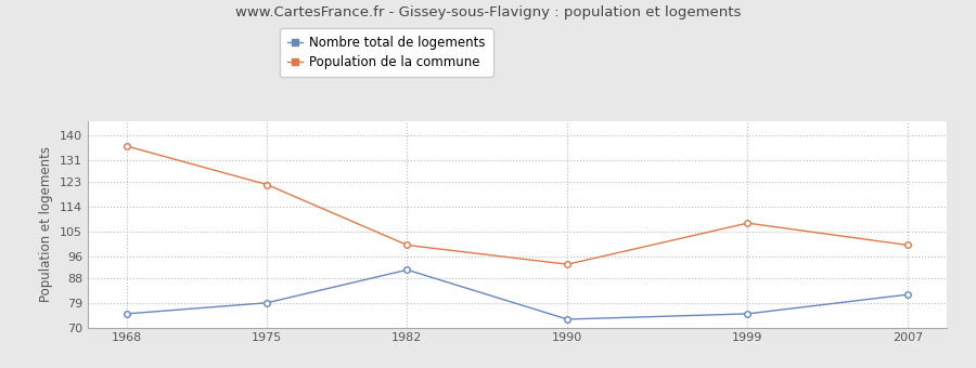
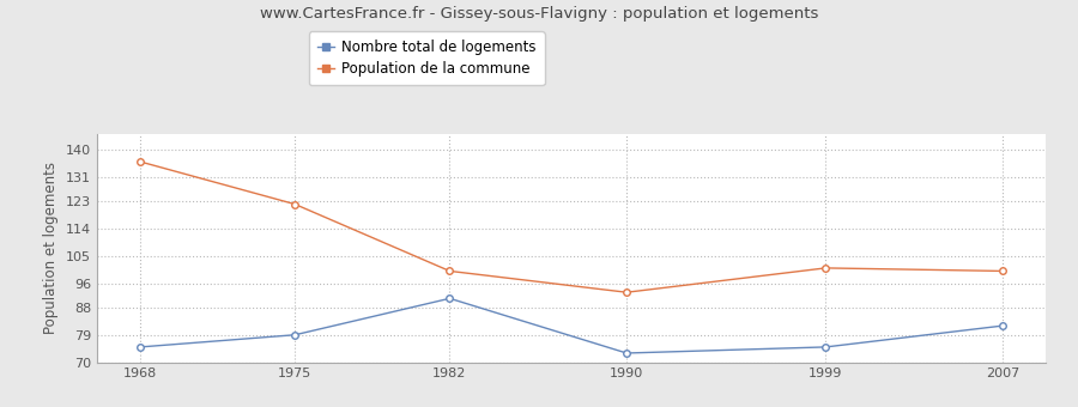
Population de la commune/1999: 108 -> 101
